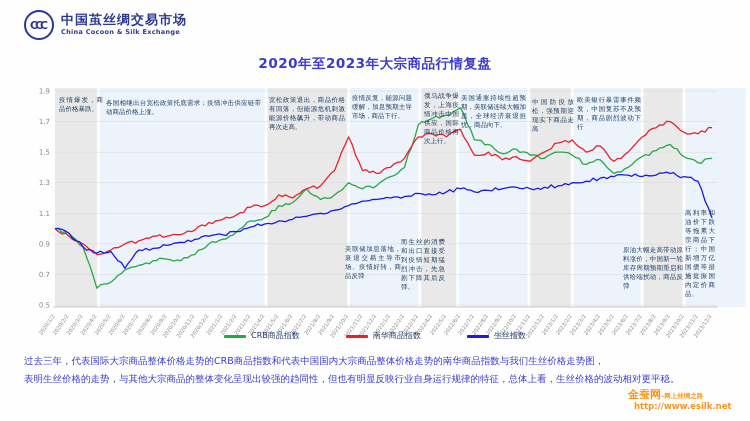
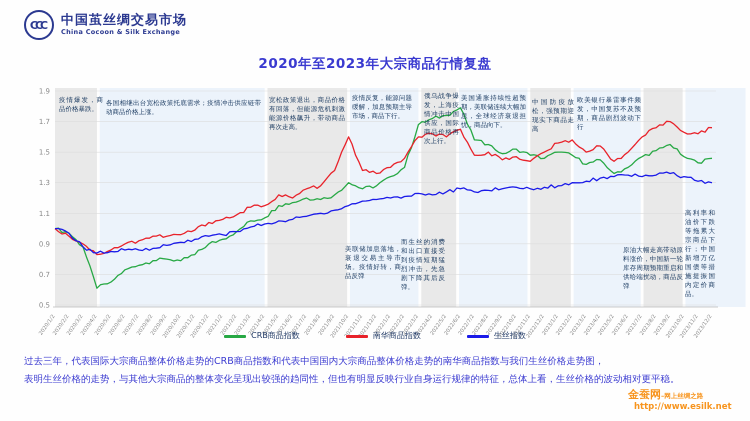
生丝指数/2020/6/2: 0.74 -> 0.86
CRB商品指数/2021/7/2: 1.26 -> 1.20
生丝指数/2023/12/2: 1.07 -> 1.30
